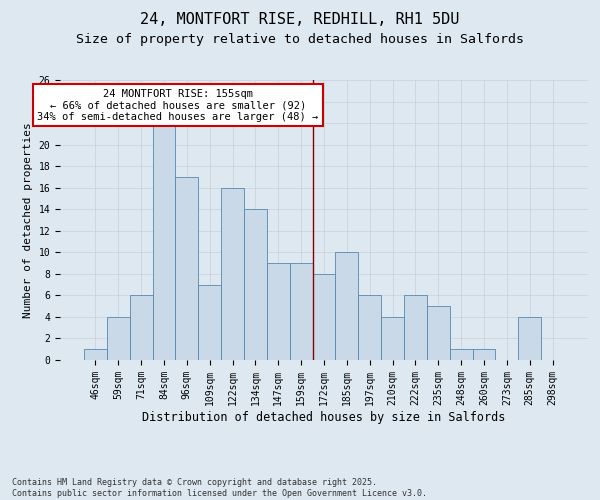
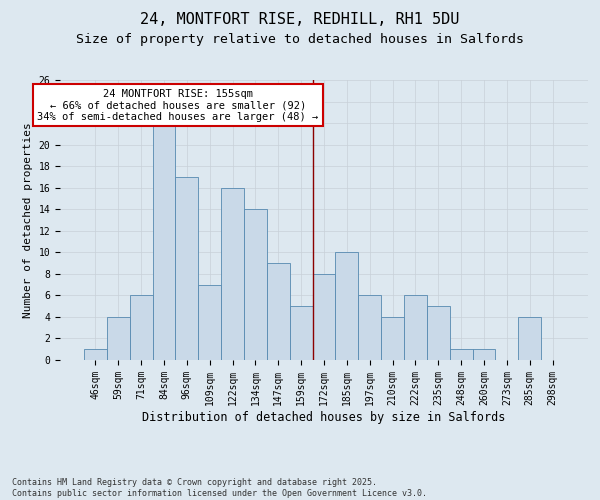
159sqm: 9 -> 5
